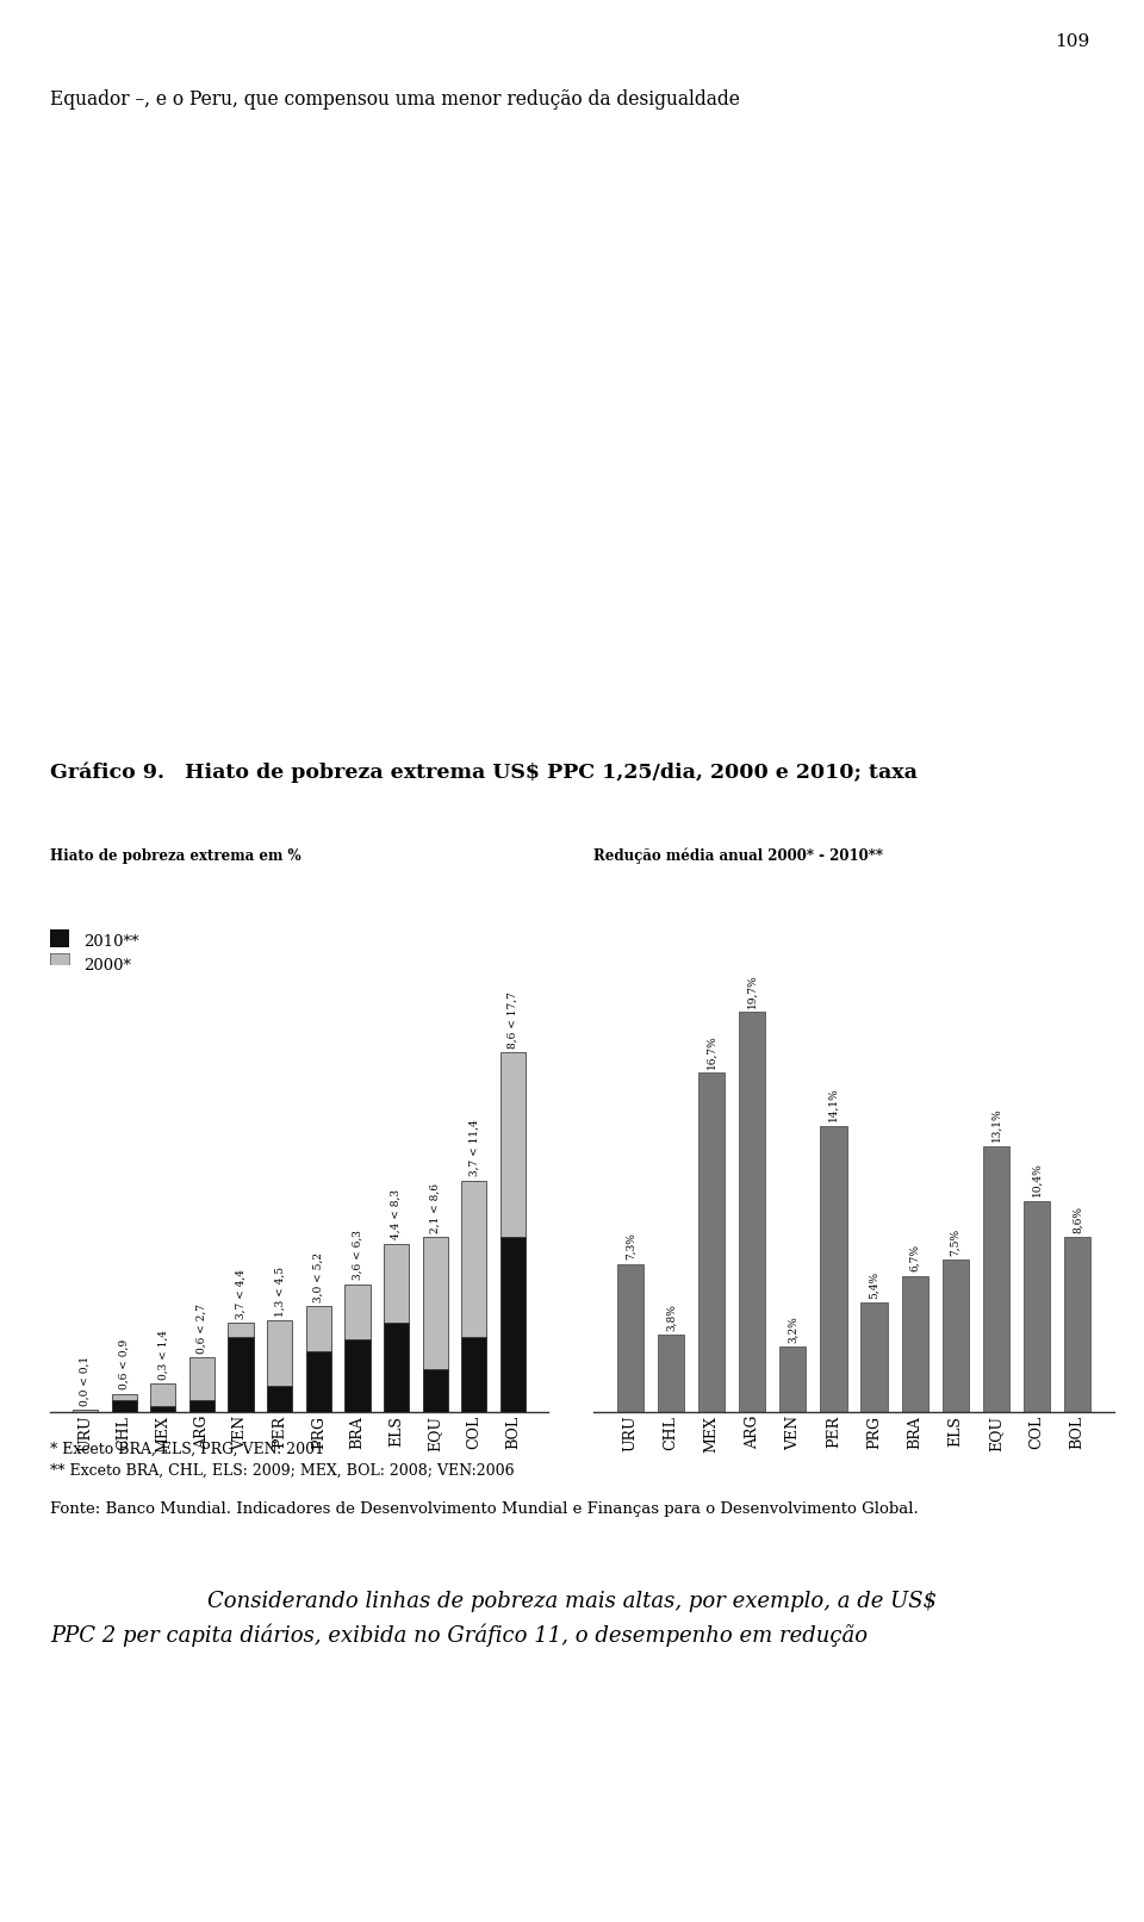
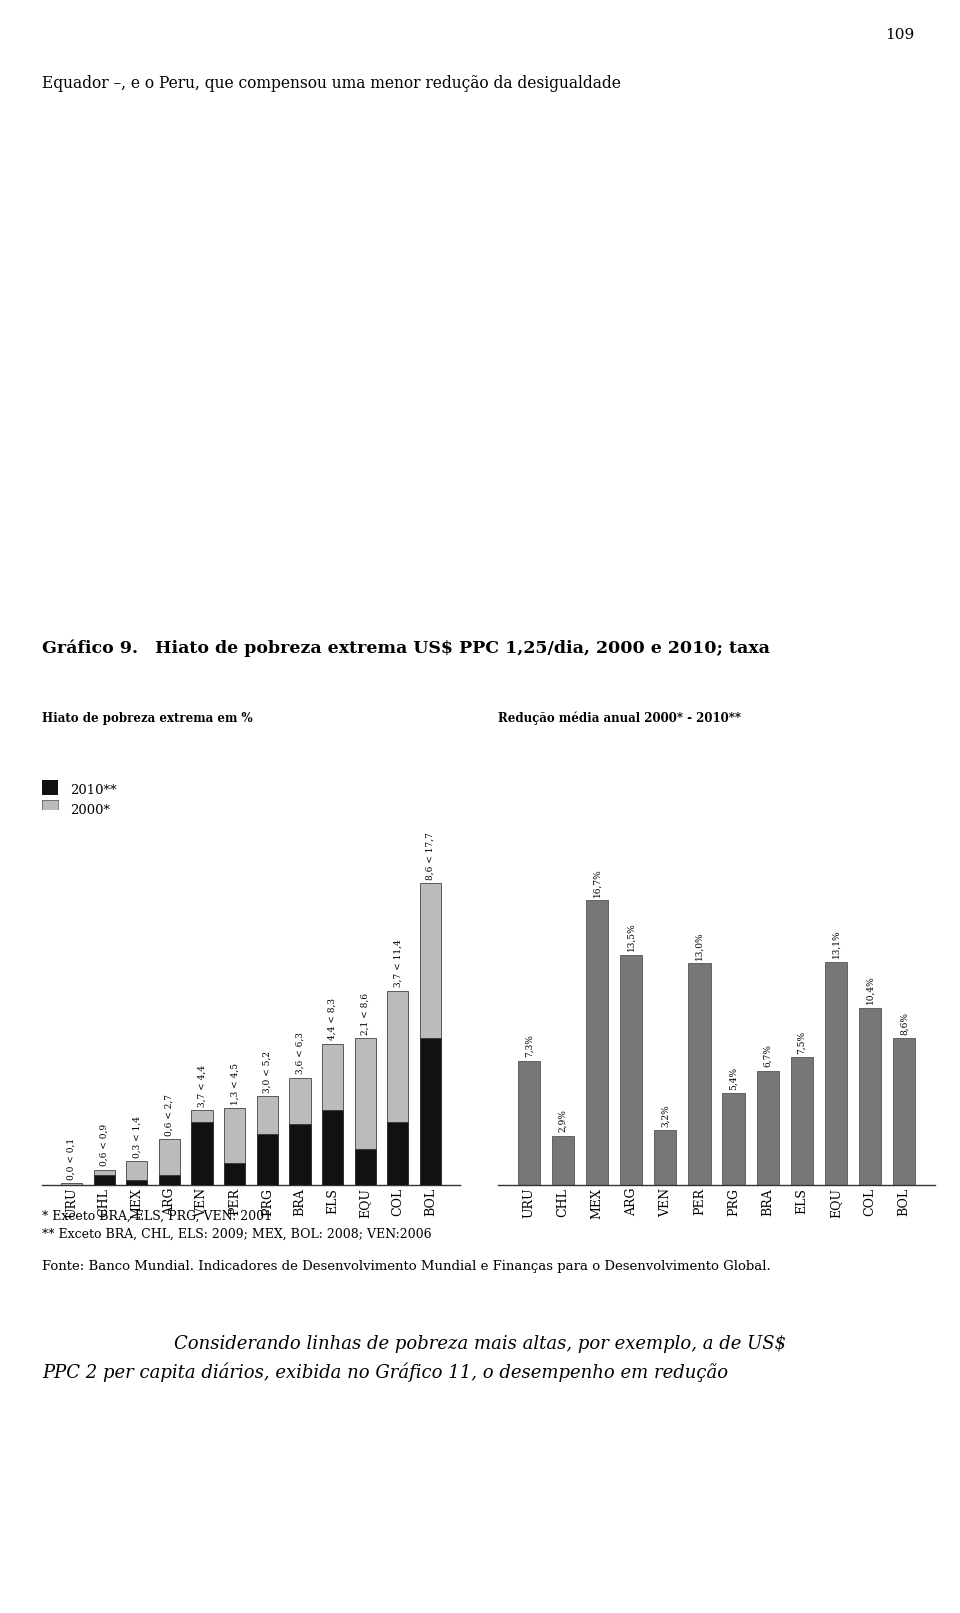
CHL: 3,8% -> 2,9%
ARG: 19,7% -> 13,5%
PER: 14,1% -> 13,0%
